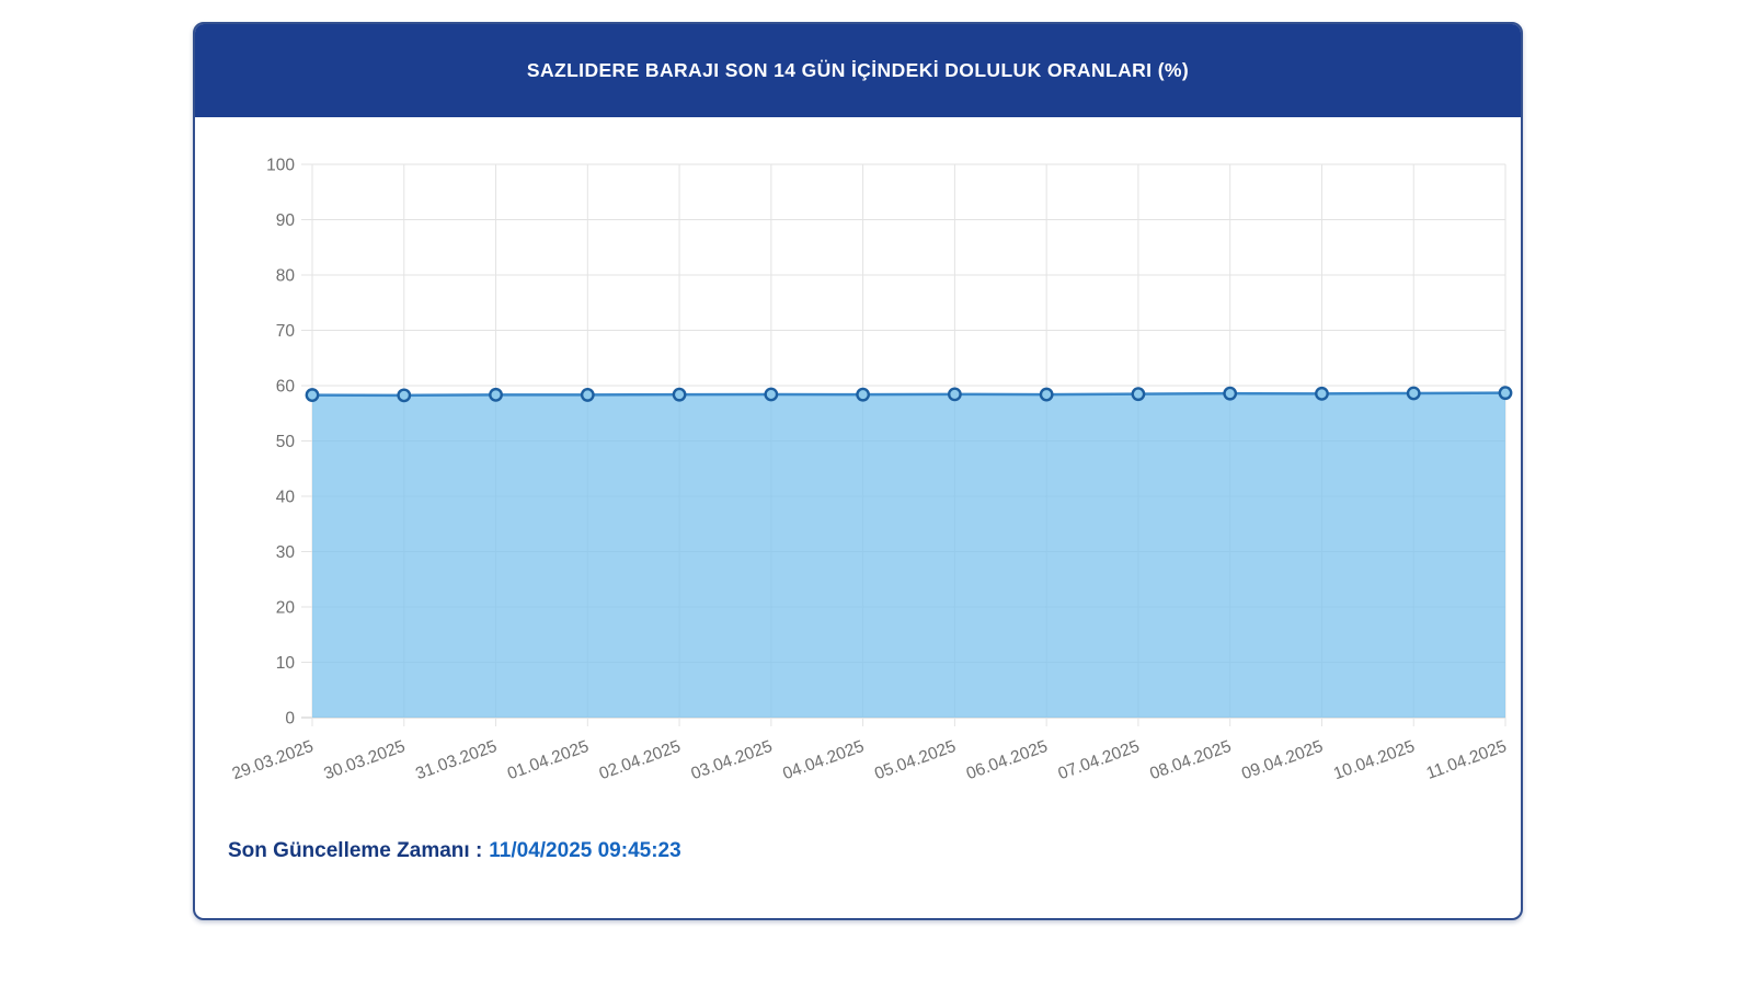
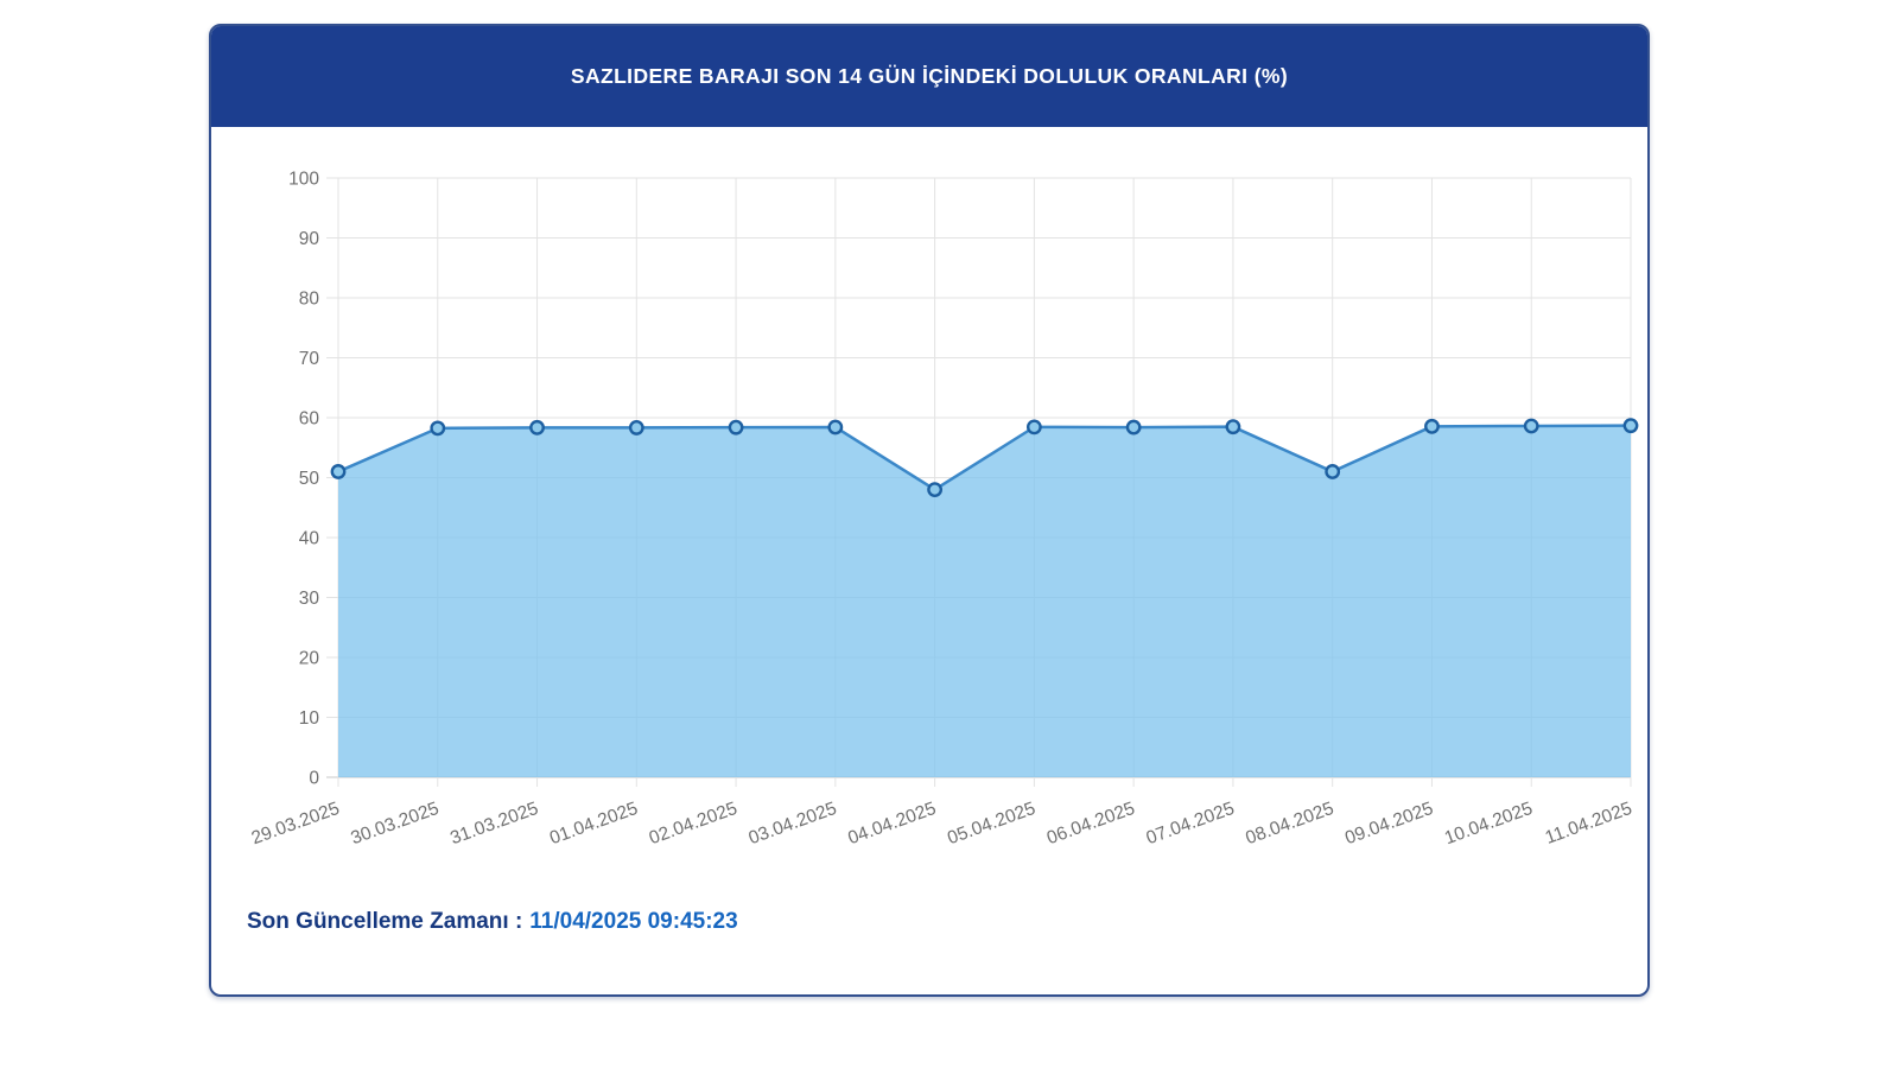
29.03.2025: 58 -> 51
04.04.2025: 58 -> 48
08.04.2025: 59 -> 51
